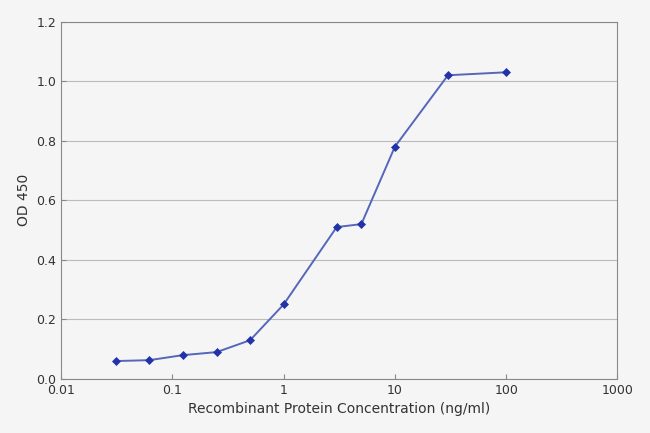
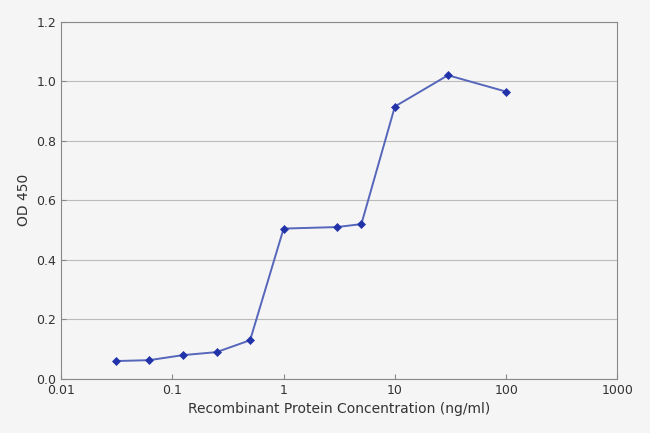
1: 0.250 -> 0.505
10: 0.780 -> 0.915
100: 1.030 -> 0.965
